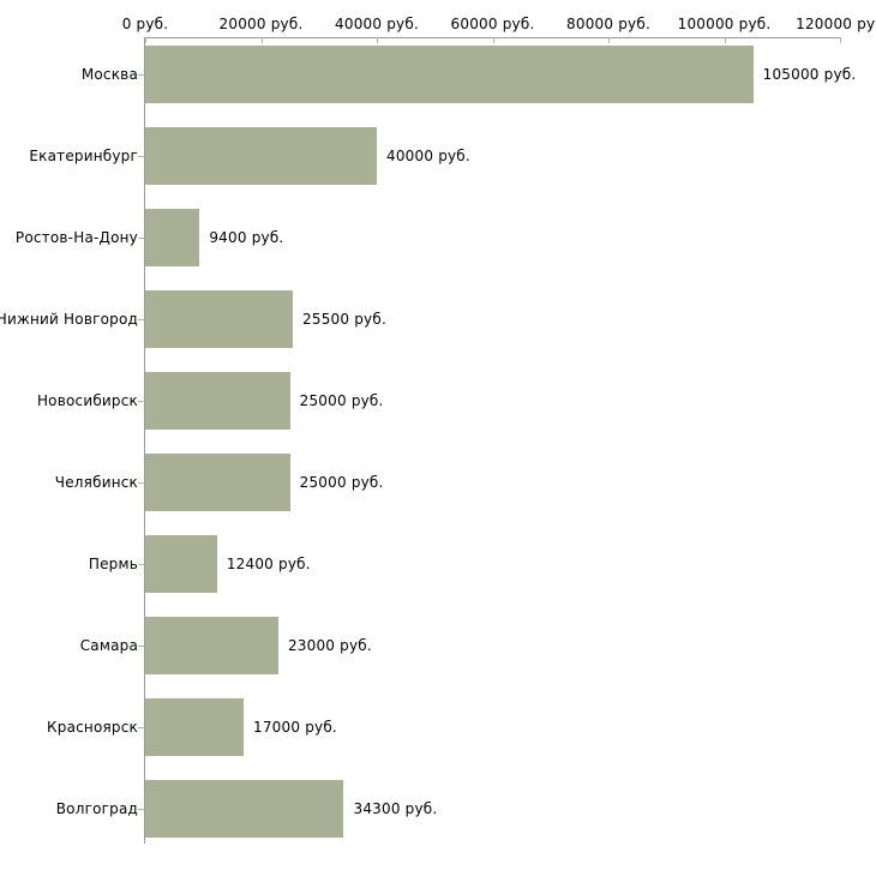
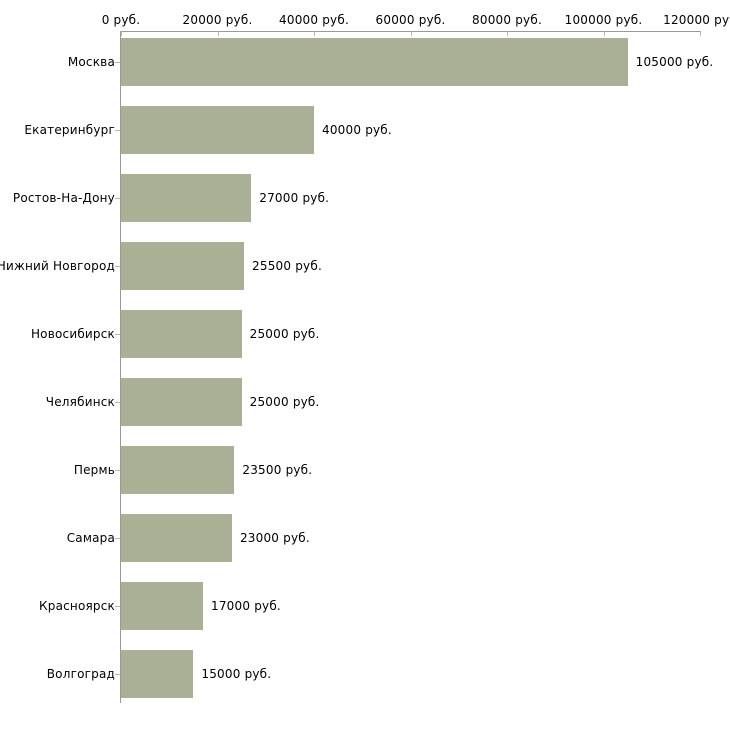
Ростов-На-Дону: 9400 -> 27000
Пермь: 12400 -> 23500
Волгоград: 34300 -> 15000
